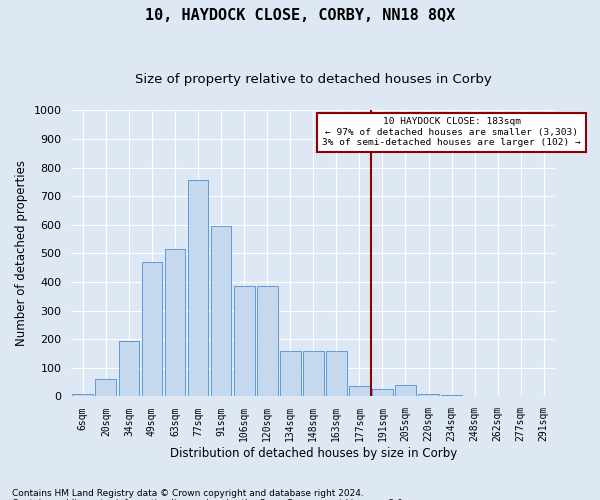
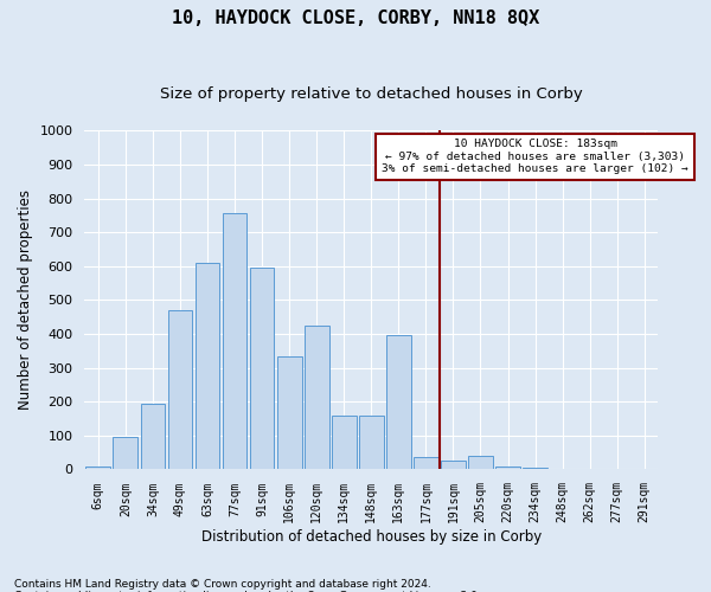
20sqm: 60 -> 95
63sqm: 515 -> 610
106sqm: 385 -> 335
120sqm: 385 -> 425
163sqm: 160 -> 395
